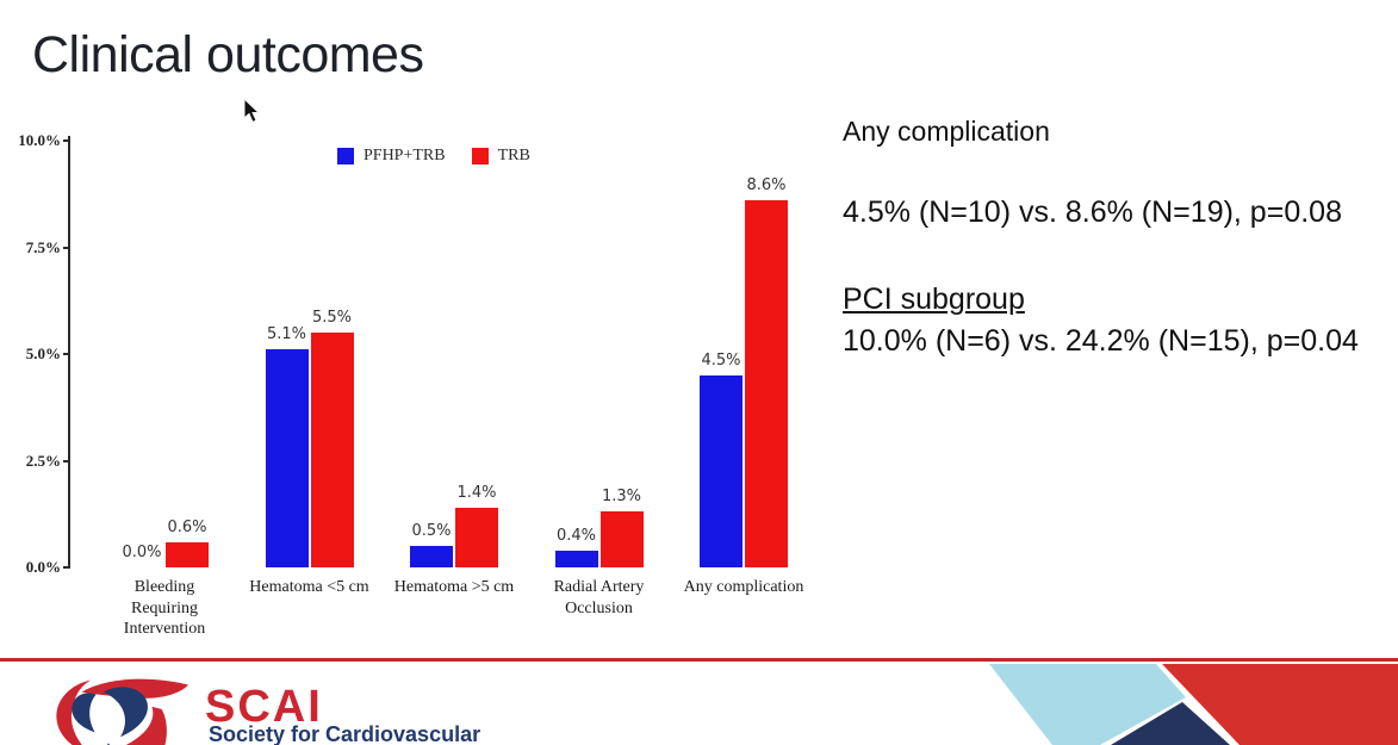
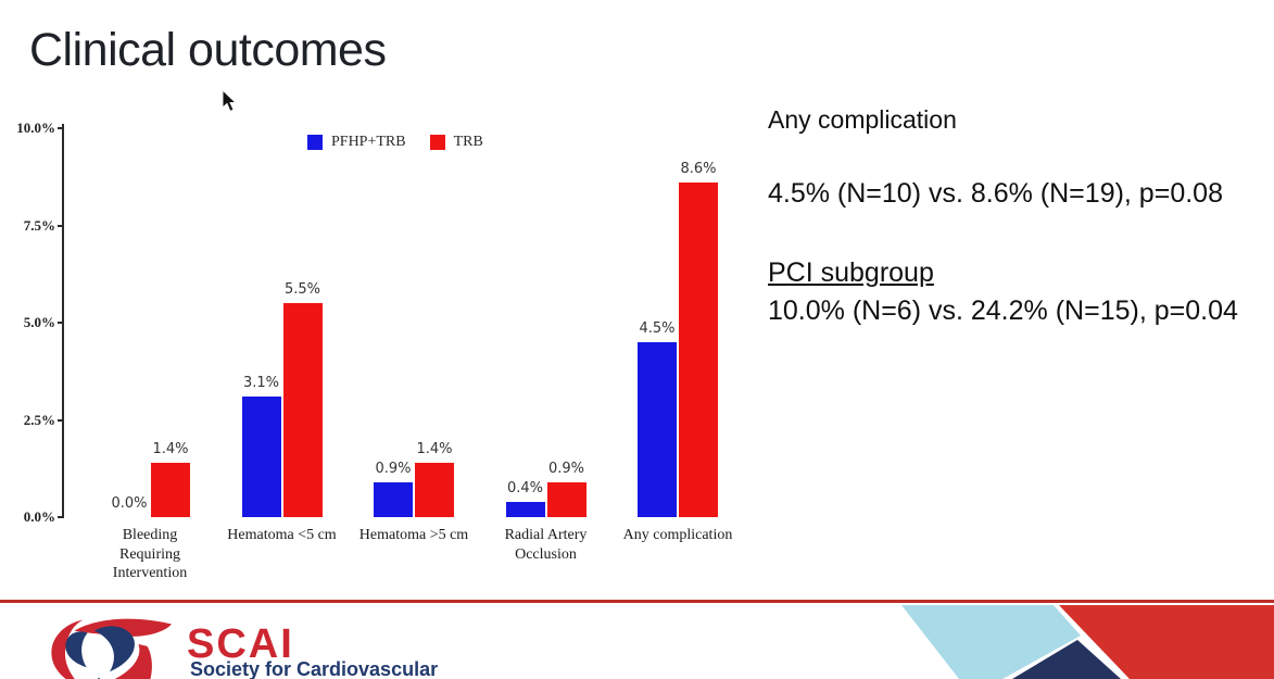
TRB/Bleeding Requiring Intervention: 0.6% -> 1.4%
PFHP+TRB/Hematoma <5 cm: 5.1% -> 3.1%
PFHP+TRB/Hematoma >5 cm: 0.5% -> 0.9%
TRB/Radial Artery Occlusion: 1.3% -> 0.9%
